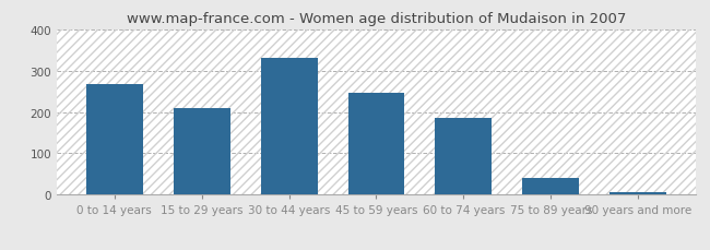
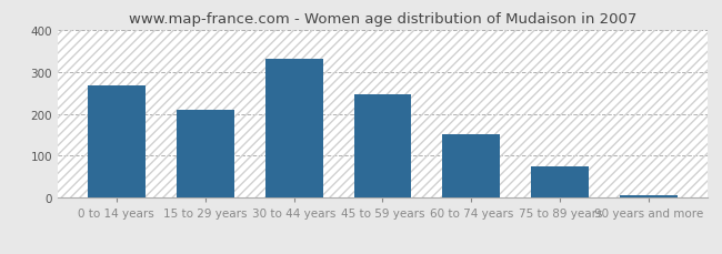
60 to 74 years: 185 -> 151
75 to 89 years: 40 -> 74
